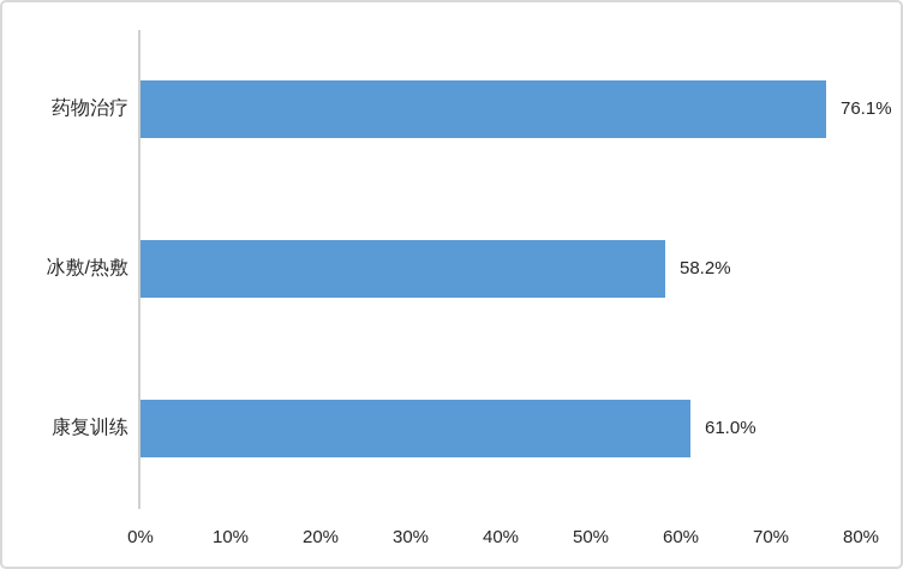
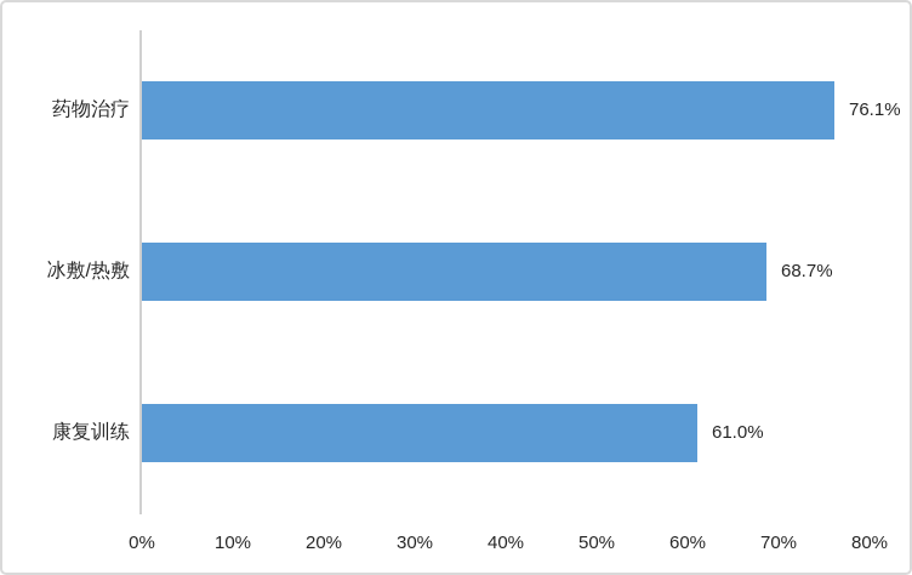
冰敷/热敷: 58.2% -> 68.7%
